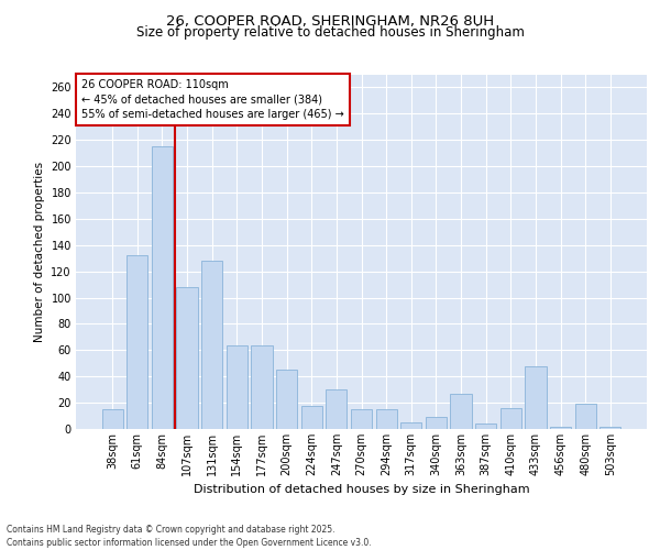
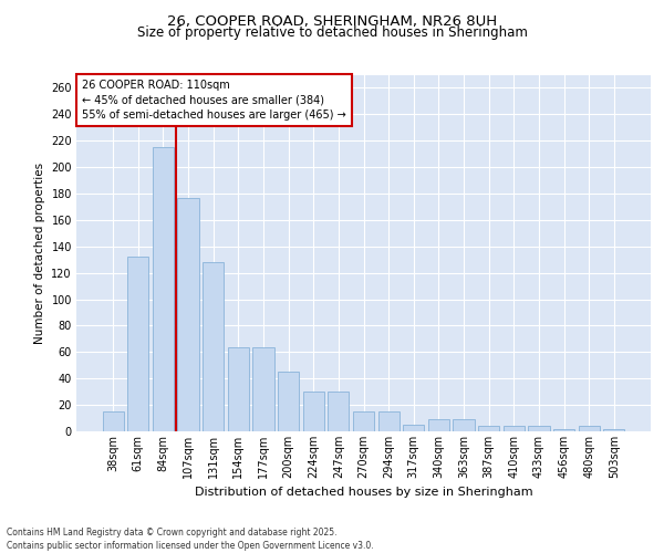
107sqm: 108 -> 177
224sqm: 18 -> 30
363sqm: 27 -> 9
410sqm: 16 -> 4
433sqm: 48 -> 4
480sqm: 19 -> 4
